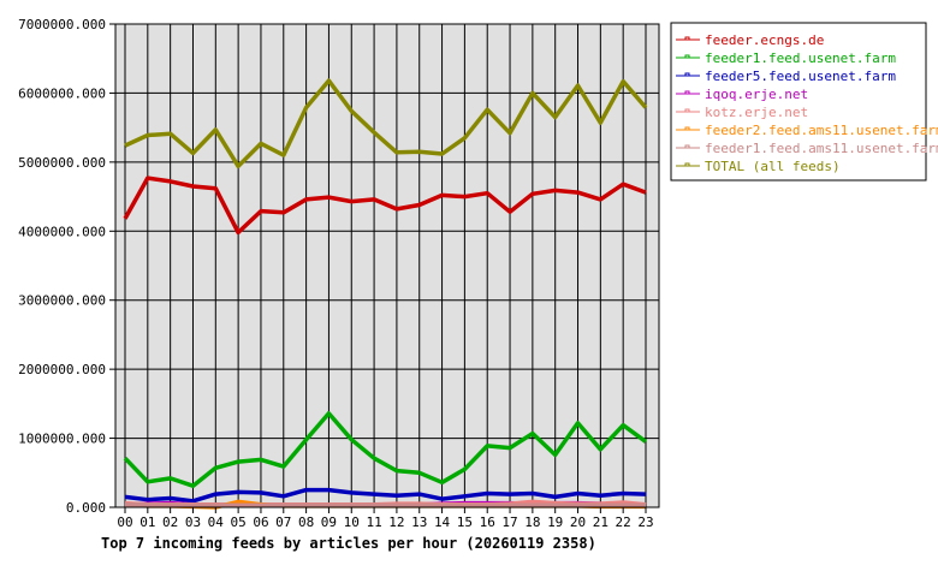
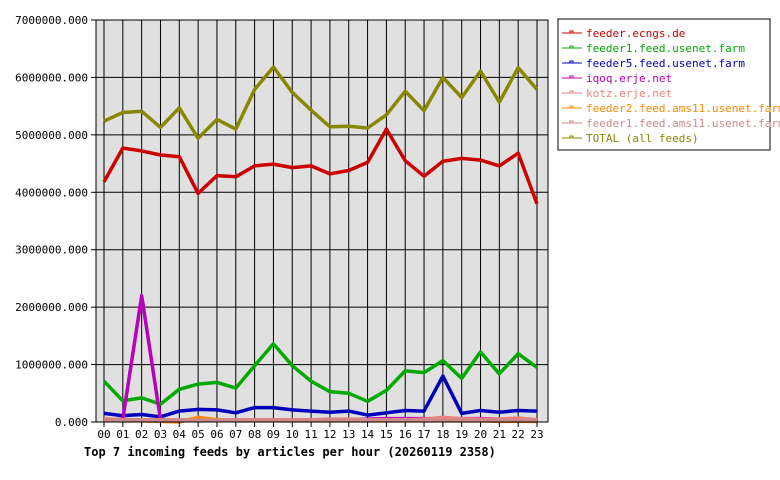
iqoq.erje.net/02: 100000 -> 2200000
feeder.ecngs.de/15: 4500000 -> 5100000
feeder5.feed.usenet.farm/18: 200000 -> 800000
feeder.ecngs.de/23: 4600000 -> 3800000
